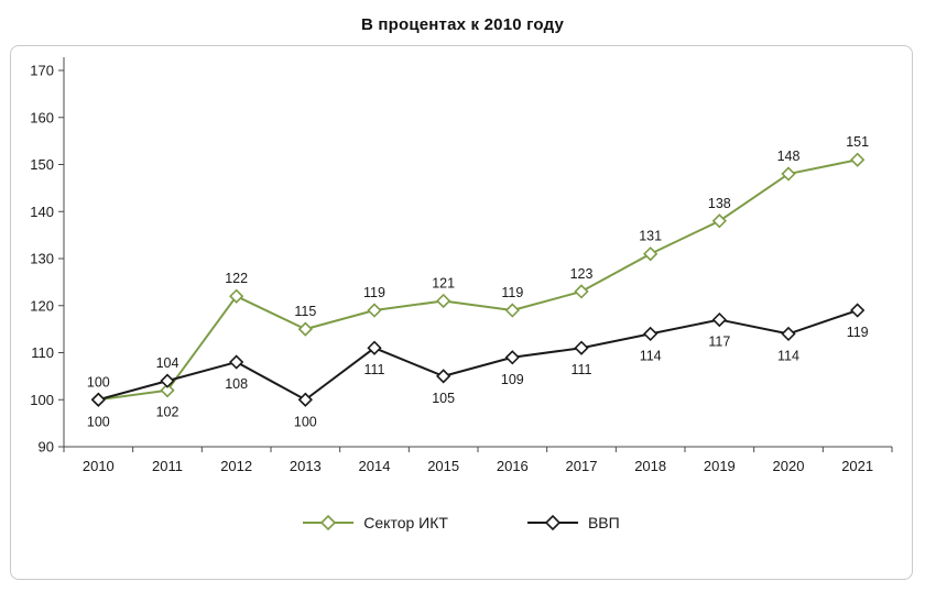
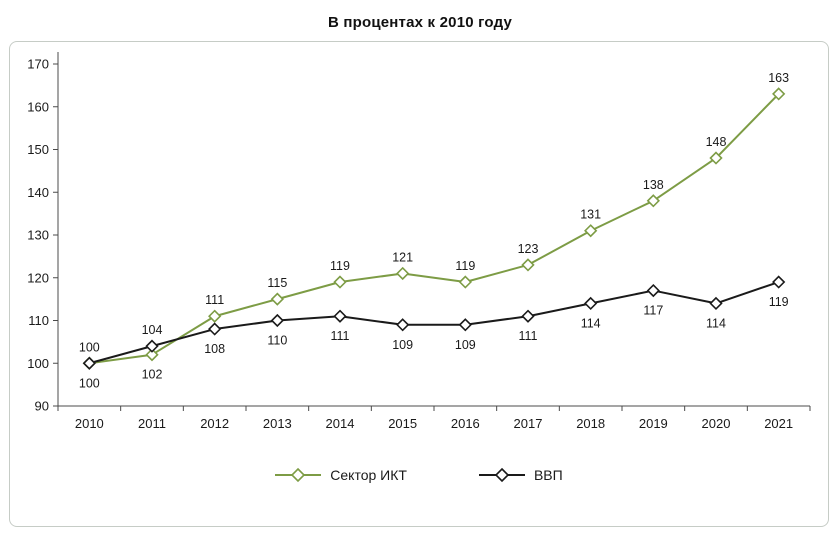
Сектор ИКТ/2012: 122 -> 111
ВВП/2013: 100 -> 110
ВВП/2015: 105 -> 109
Сектор ИКТ/2021: 151 -> 163
